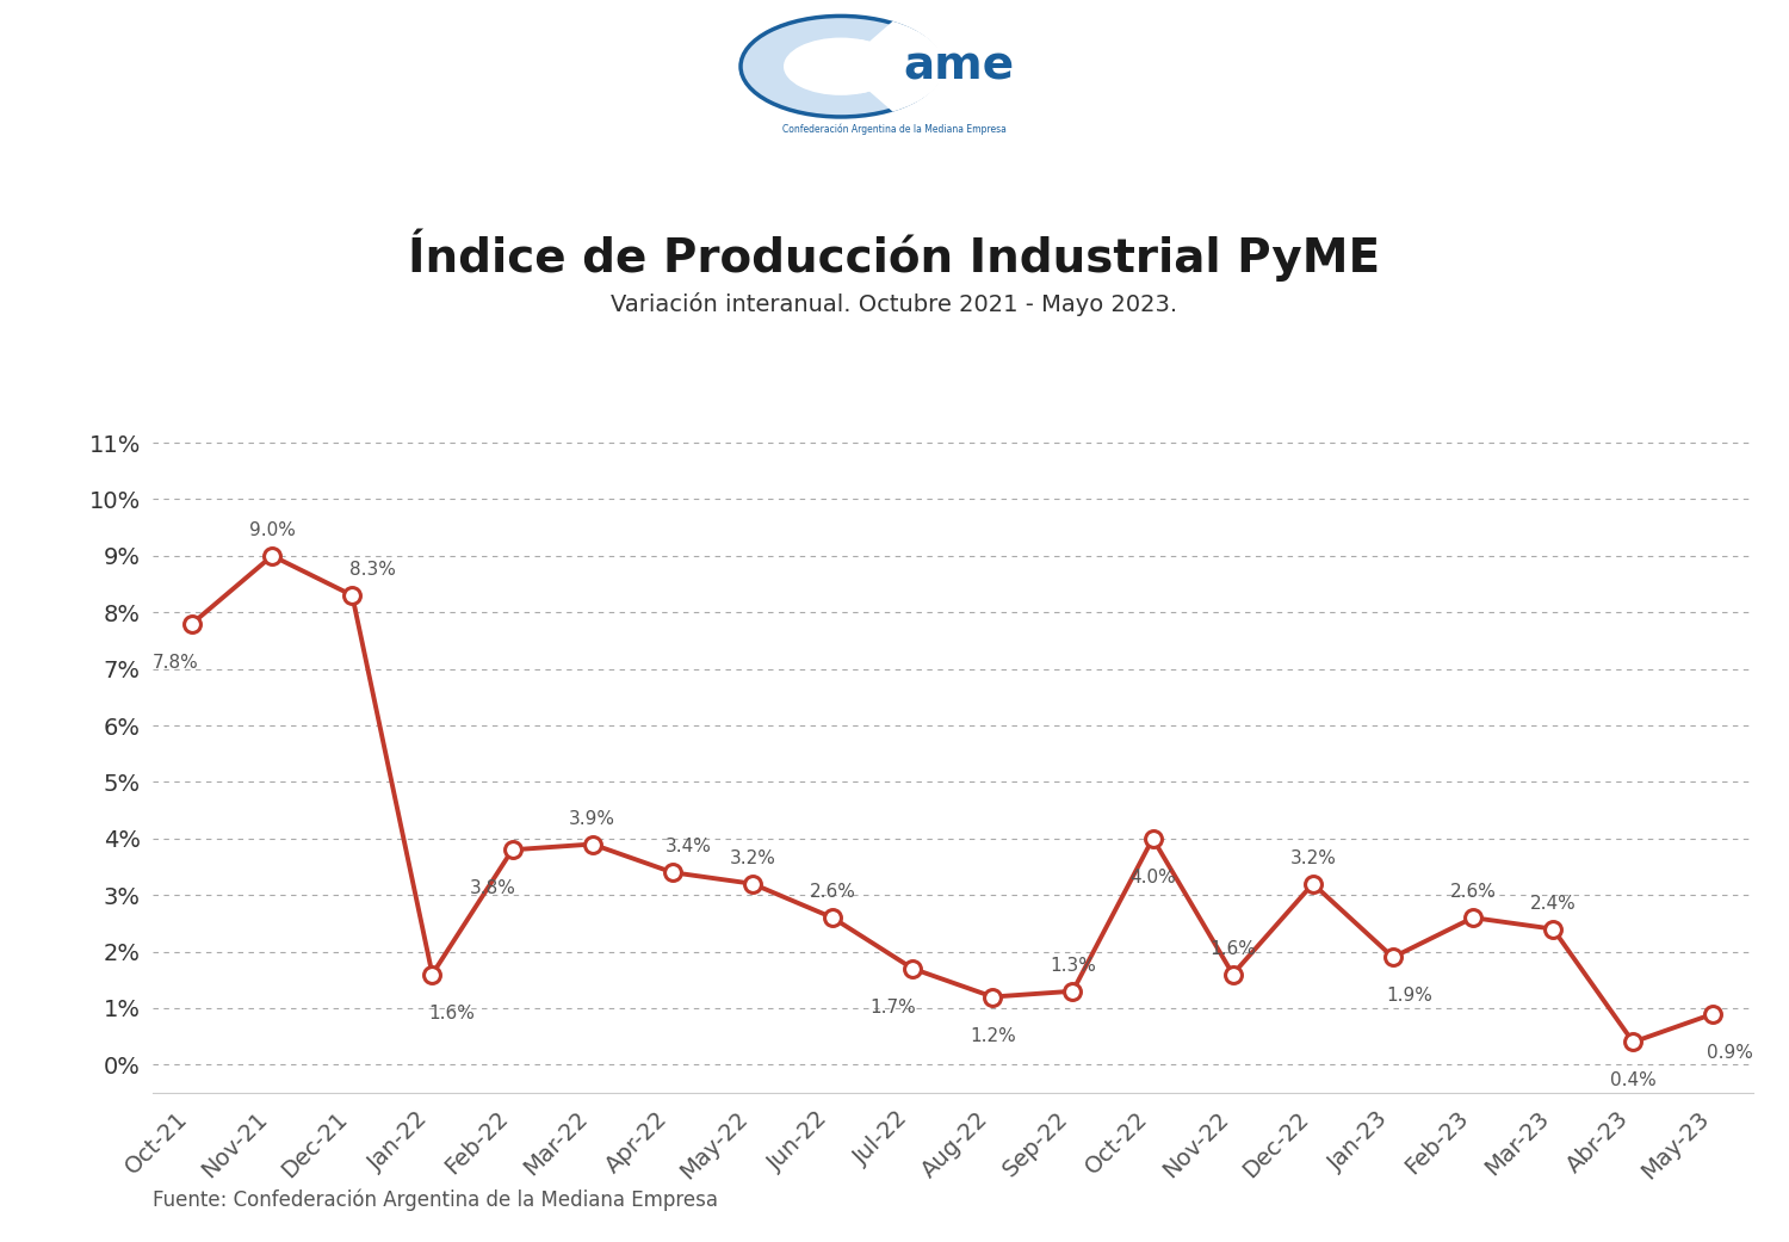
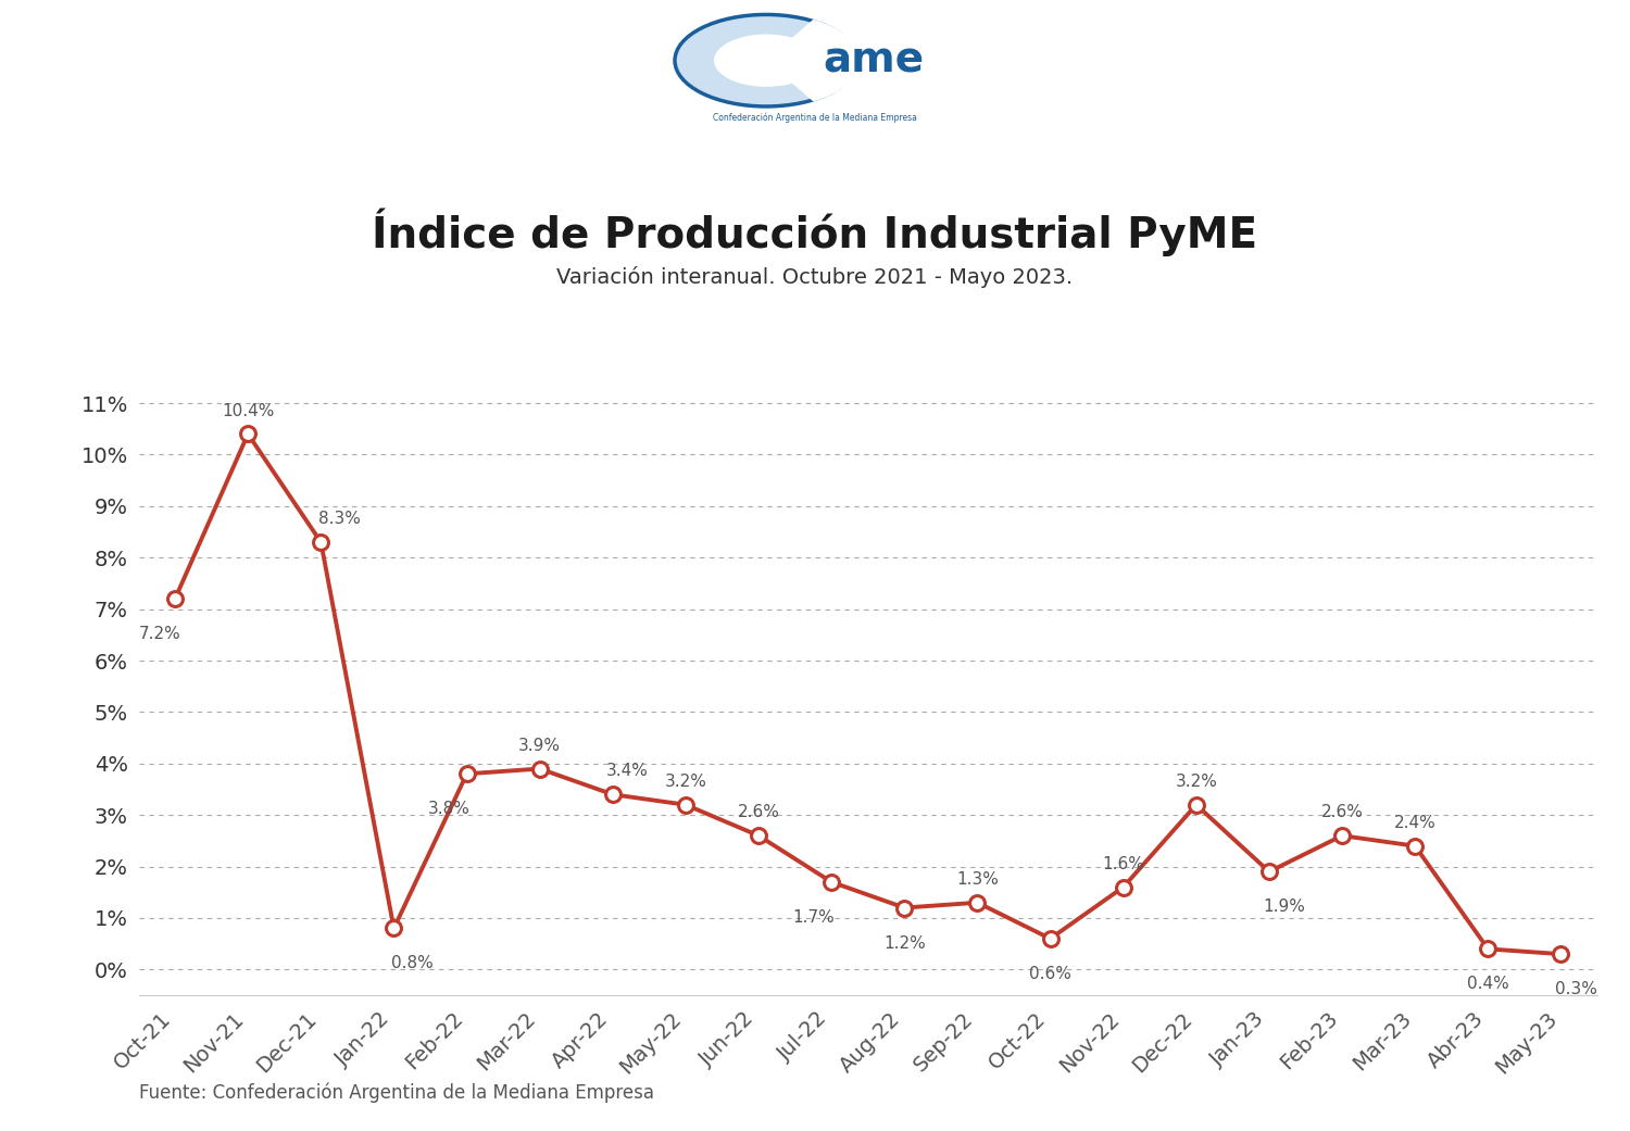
Oct-21: 7.8% -> 7.2%
Nov-21: 9.0% -> 10.4%
Jan-22: 1.6% -> 0.8%
Oct-22: 4.0% -> 0.6%
May-23: 0.9% -> 0.3%
